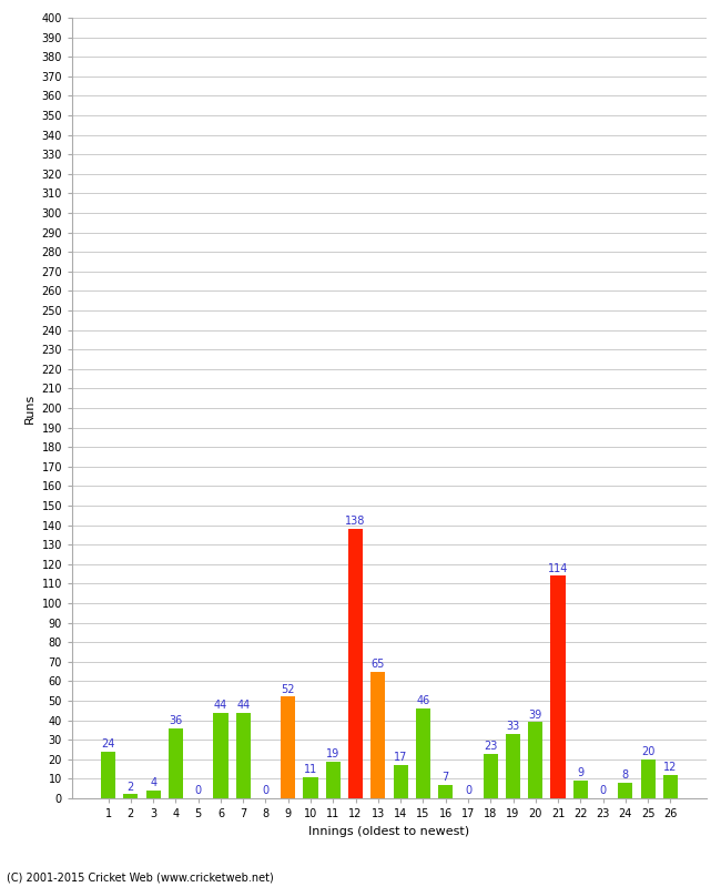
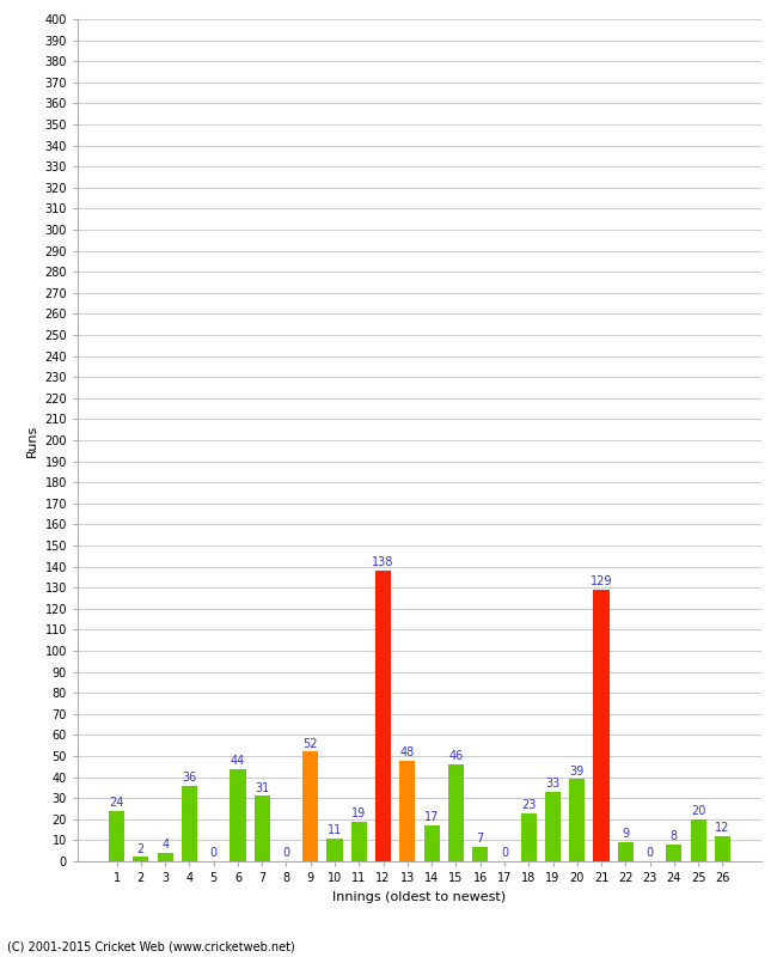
7: 44 -> 31
13: 65 -> 48
21: 114 -> 129
